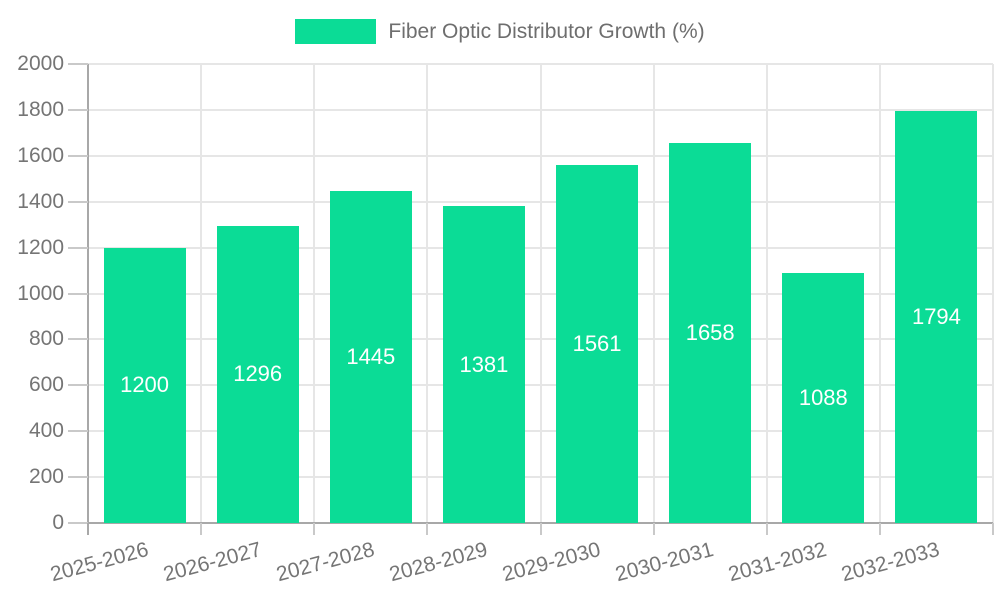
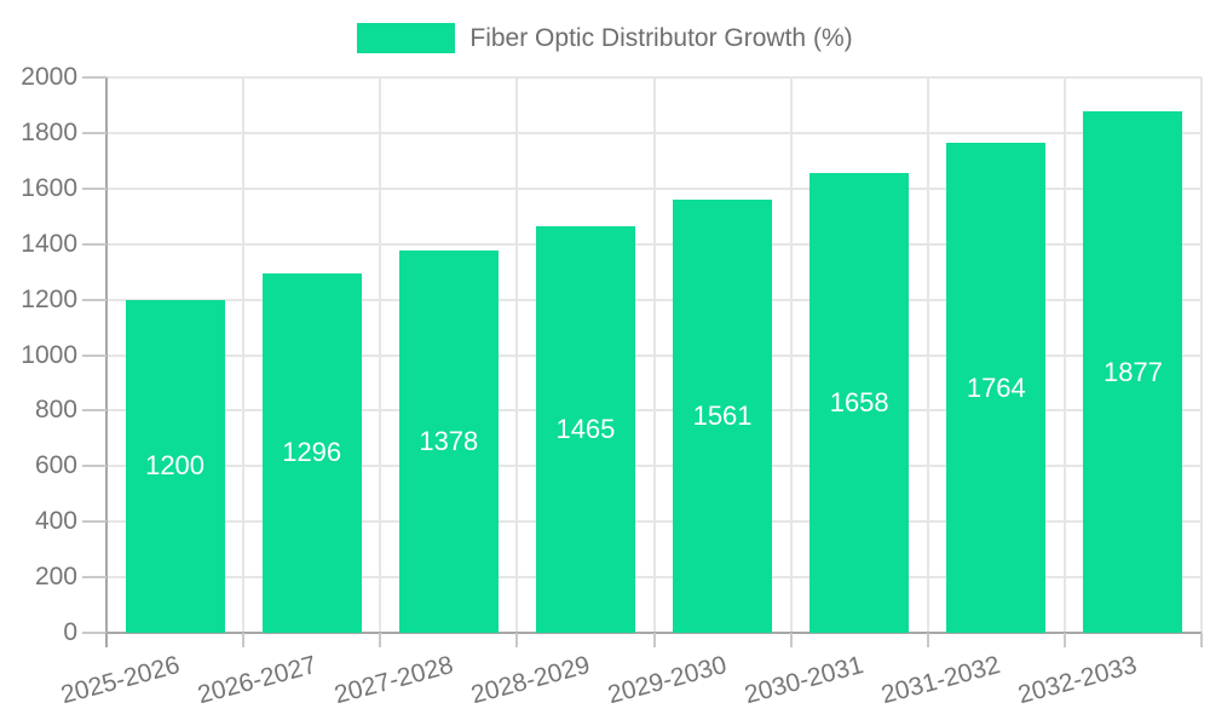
2027-2028: 1445 -> 1378
2028-2029: 1381 -> 1465
2031-2032: 1088 -> 1764
2032-2033: 1794 -> 1877
